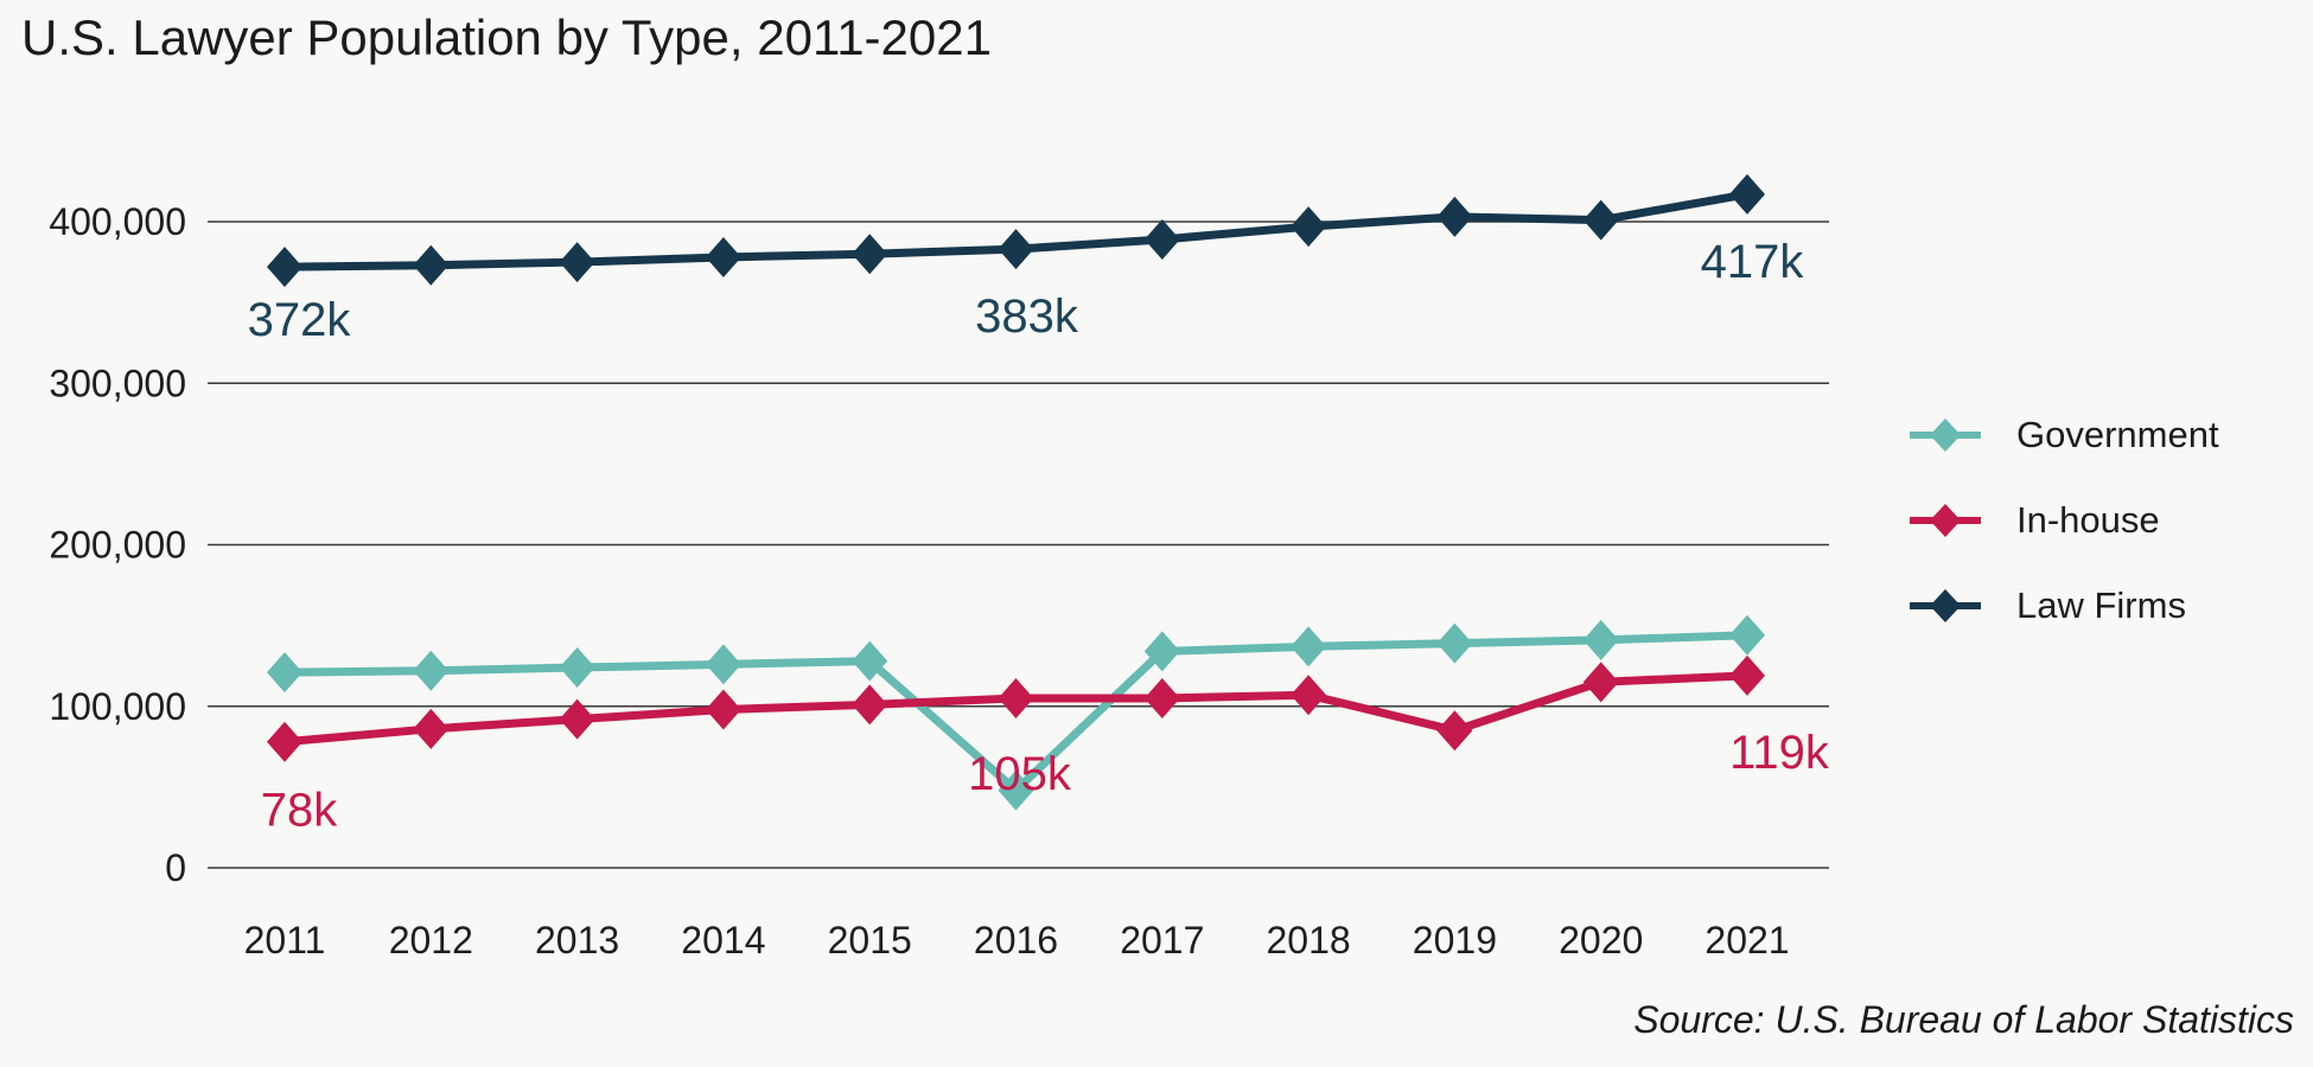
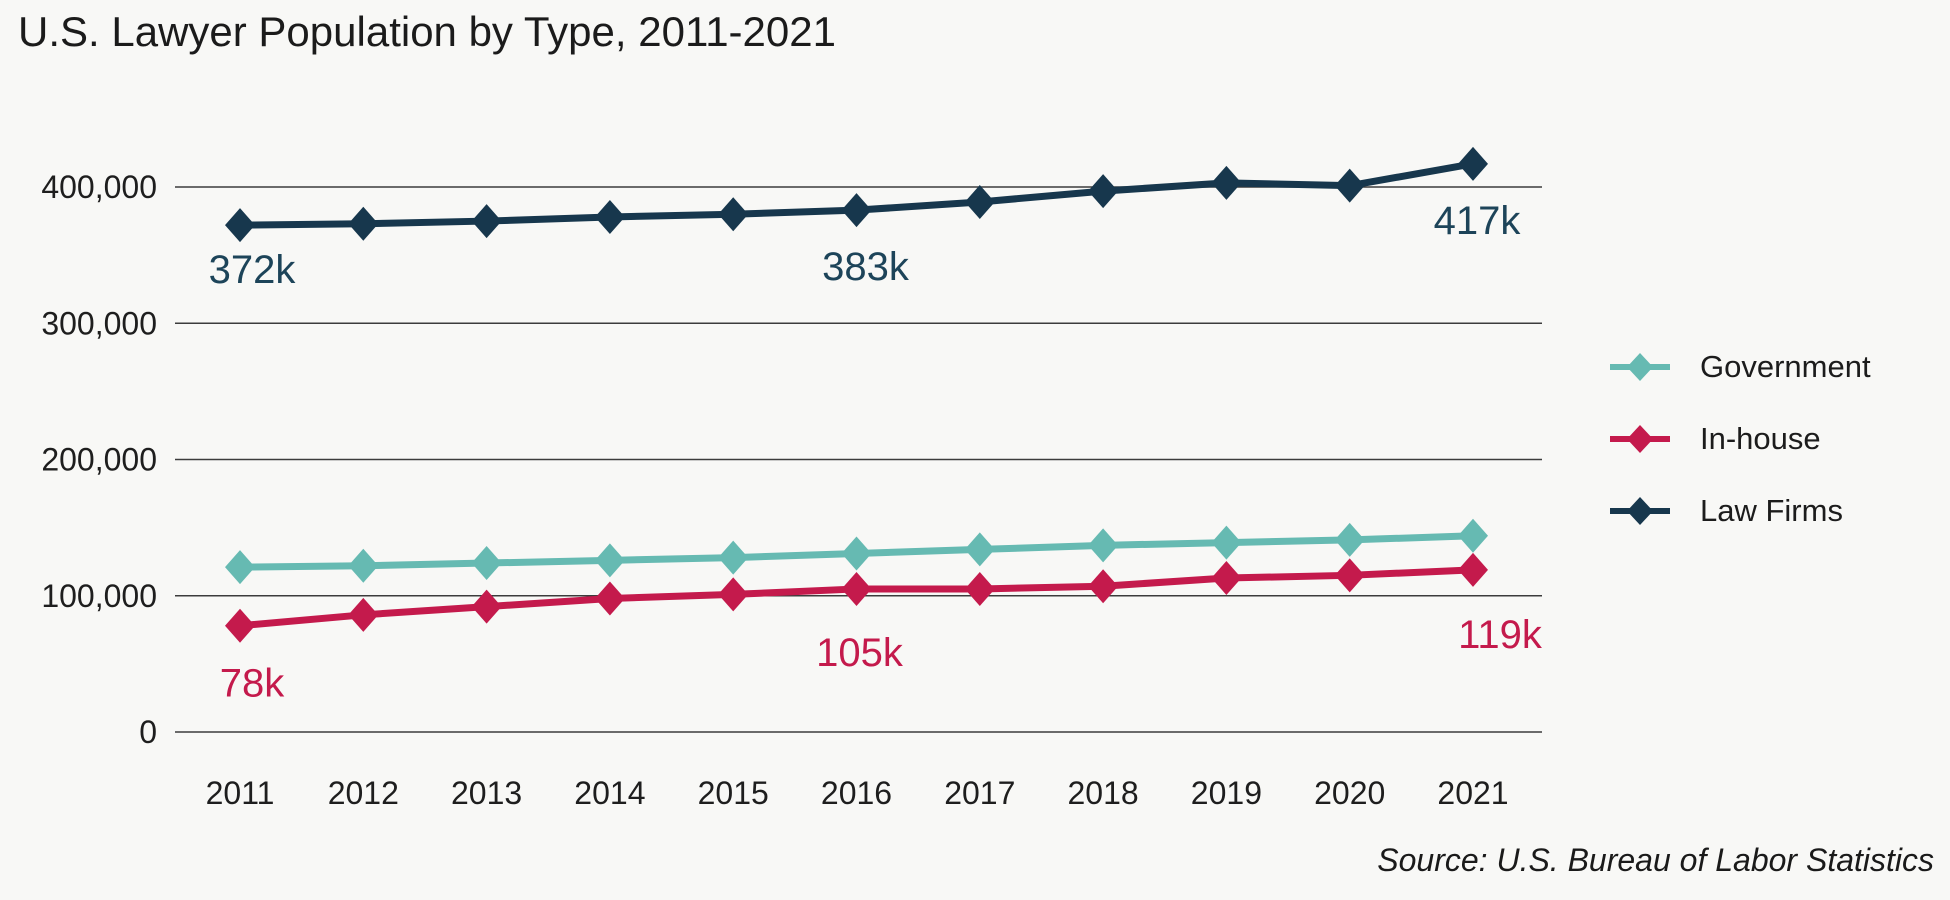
Government/2016: 48000 -> 131000
In-house/2019: 85000 -> 113000
